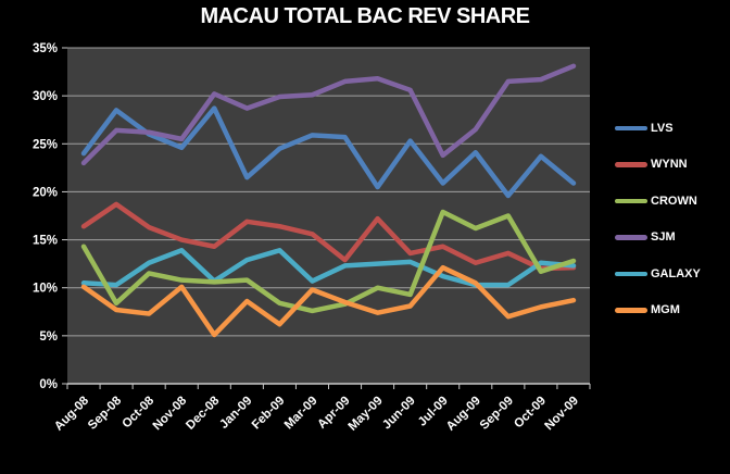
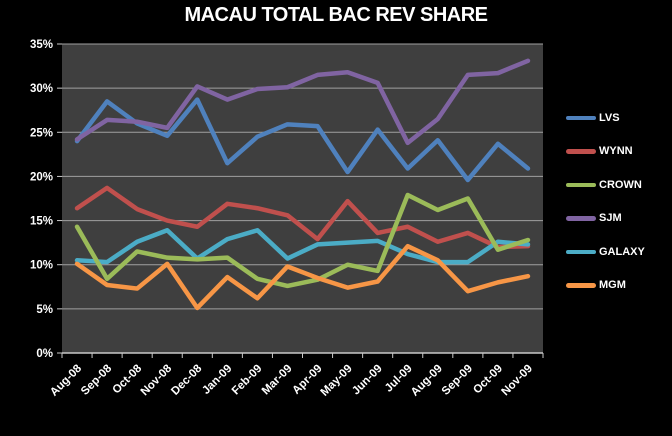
SJM/Aug-08: 23% -> 24%
